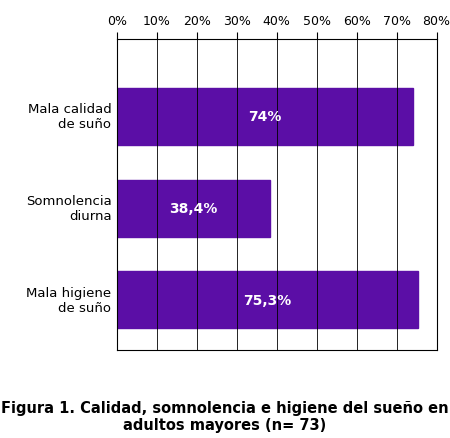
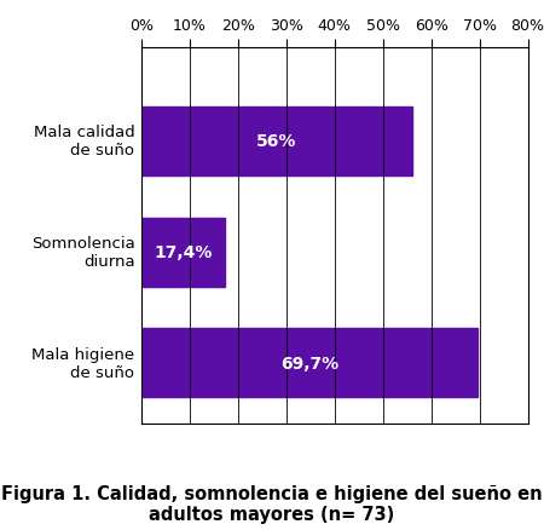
Mala calidad de suño: 74% -> 56%
Somnolencia diurna: 38,4% -> 17,4%
Mala higiene de suño: 75,3% -> 69,7%
